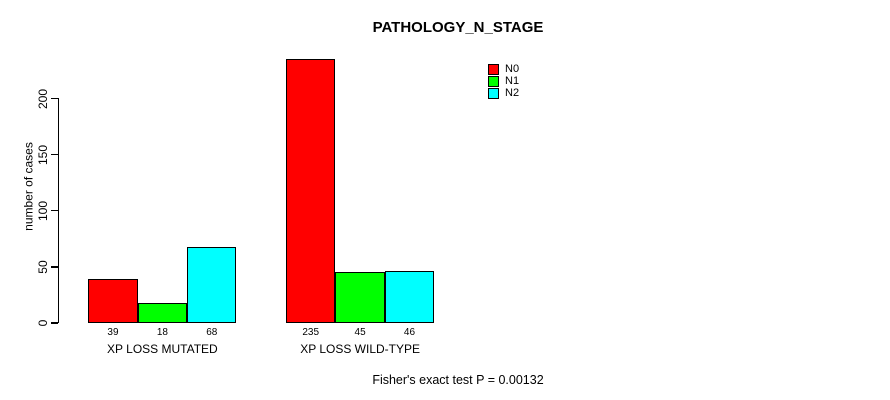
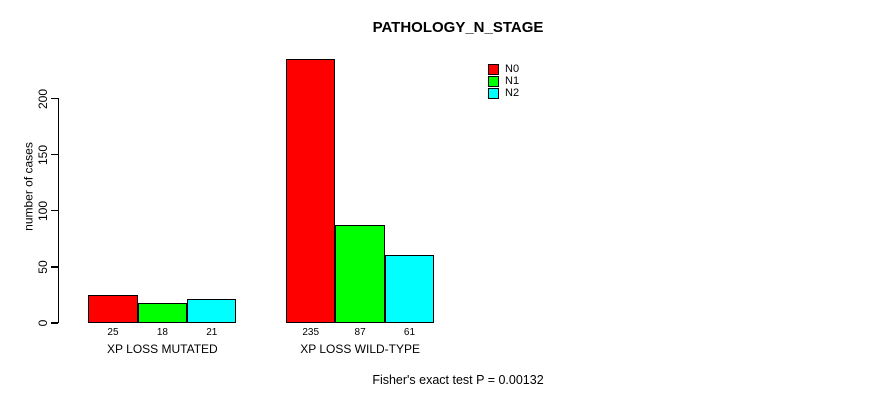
N0/XP LOSS MUTATED: 39 -> 25
N2/XP LOSS MUTATED: 68 -> 21
N1/XP LOSS WILD-TYPE: 45 -> 87
N2/XP LOSS WILD-TYPE: 46 -> 61
